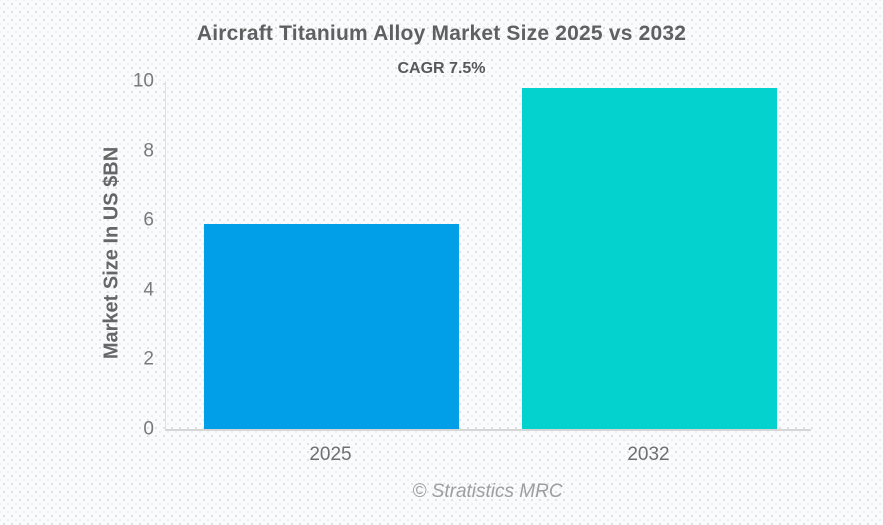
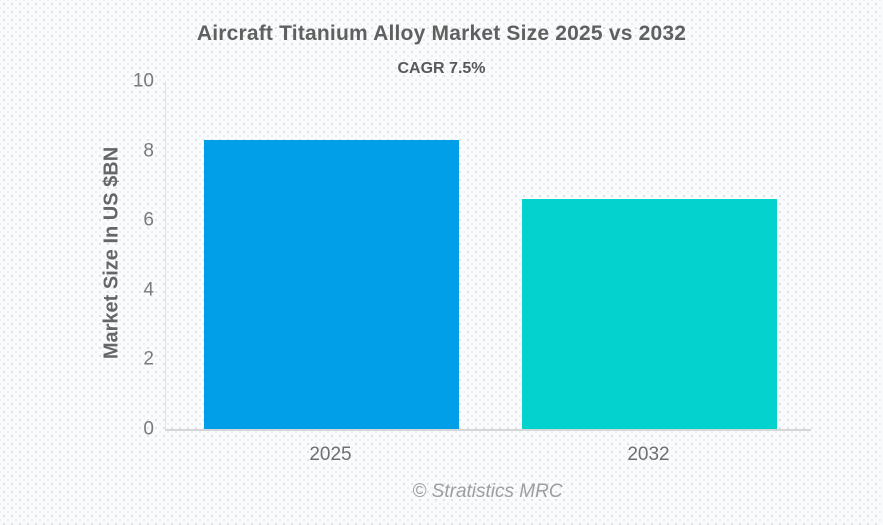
2025: 5.9 -> 8.3
2032: 9.8 -> 6.6
